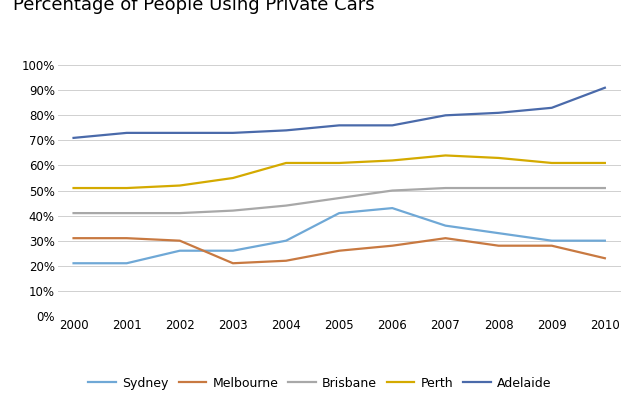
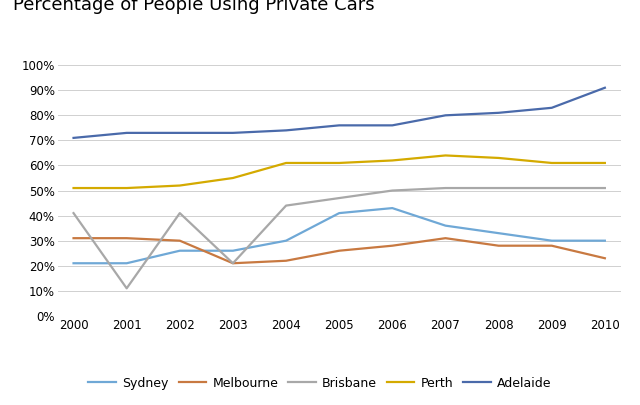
Brisbane/2001: 41% -> 11%
Brisbane/2003: 42% -> 21%
